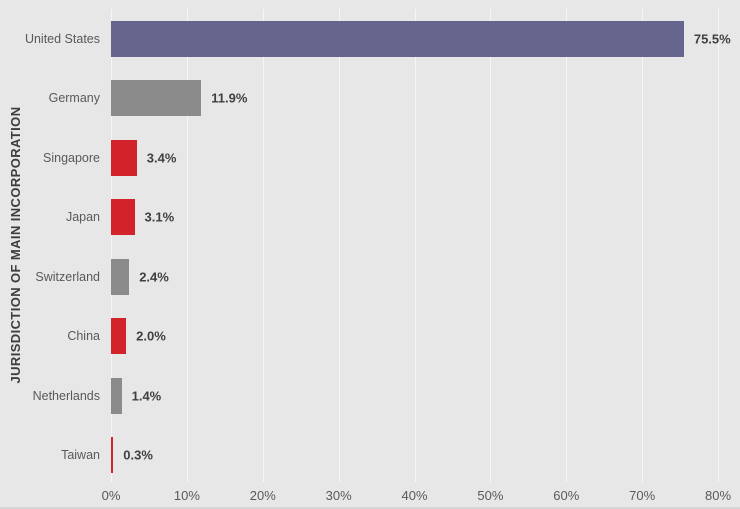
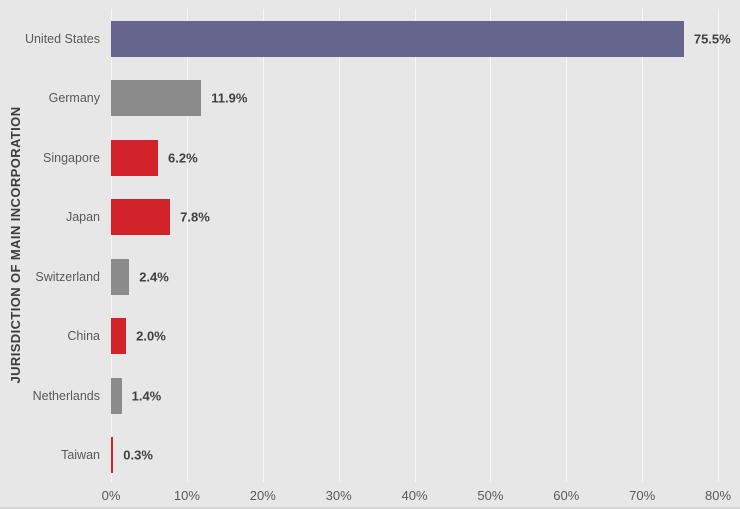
Singapore: 3.4% -> 6.2%
Japan: 3.1% -> 7.8%
